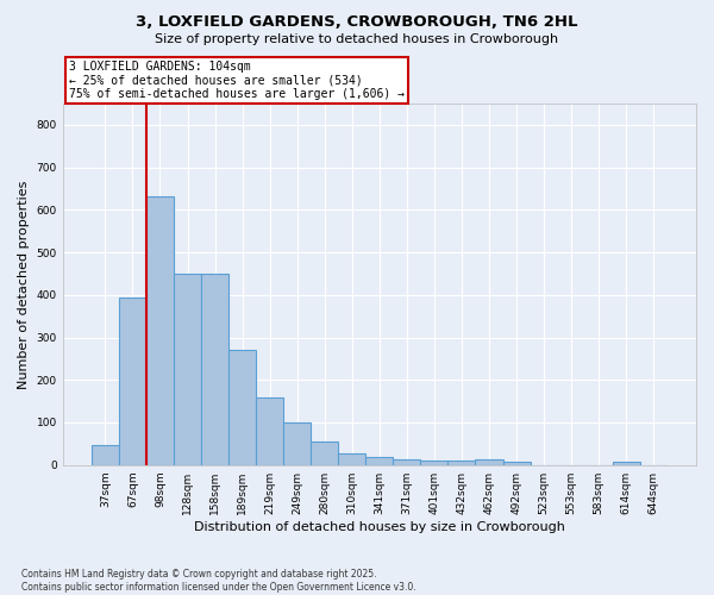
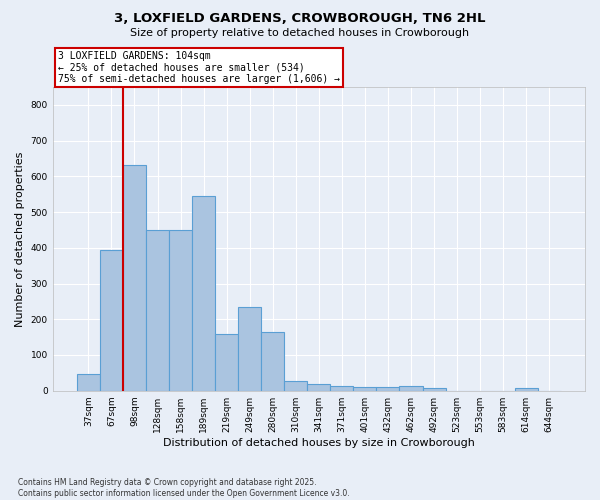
189sqm: 270 -> 545
249sqm: 100 -> 235
280sqm: 55 -> 165
